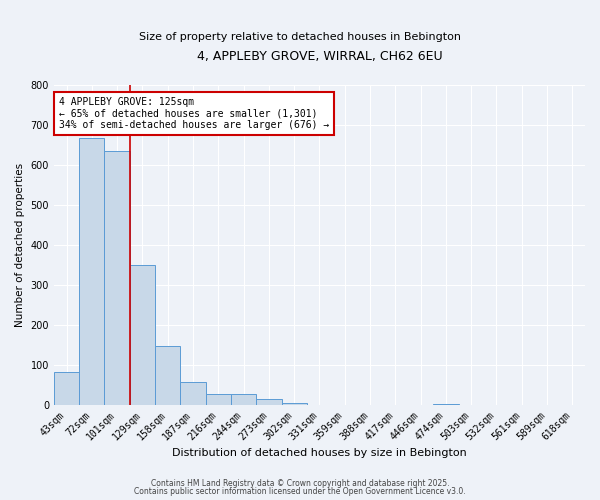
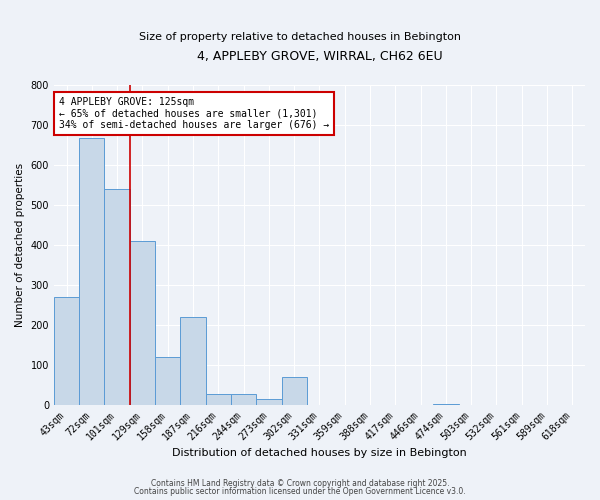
43sqm: 83 -> 270
101sqm: 635 -> 540
129sqm: 350 -> 410
158sqm: 148 -> 120
187sqm: 57 -> 220
302sqm: 5 -> 70
